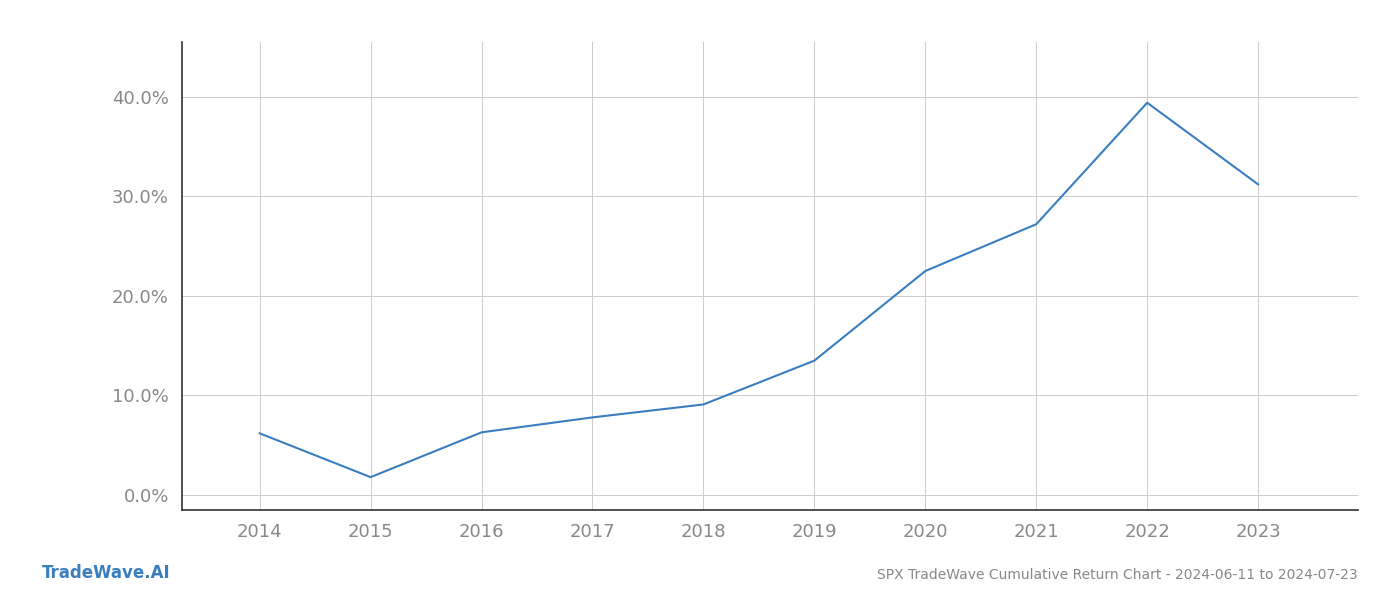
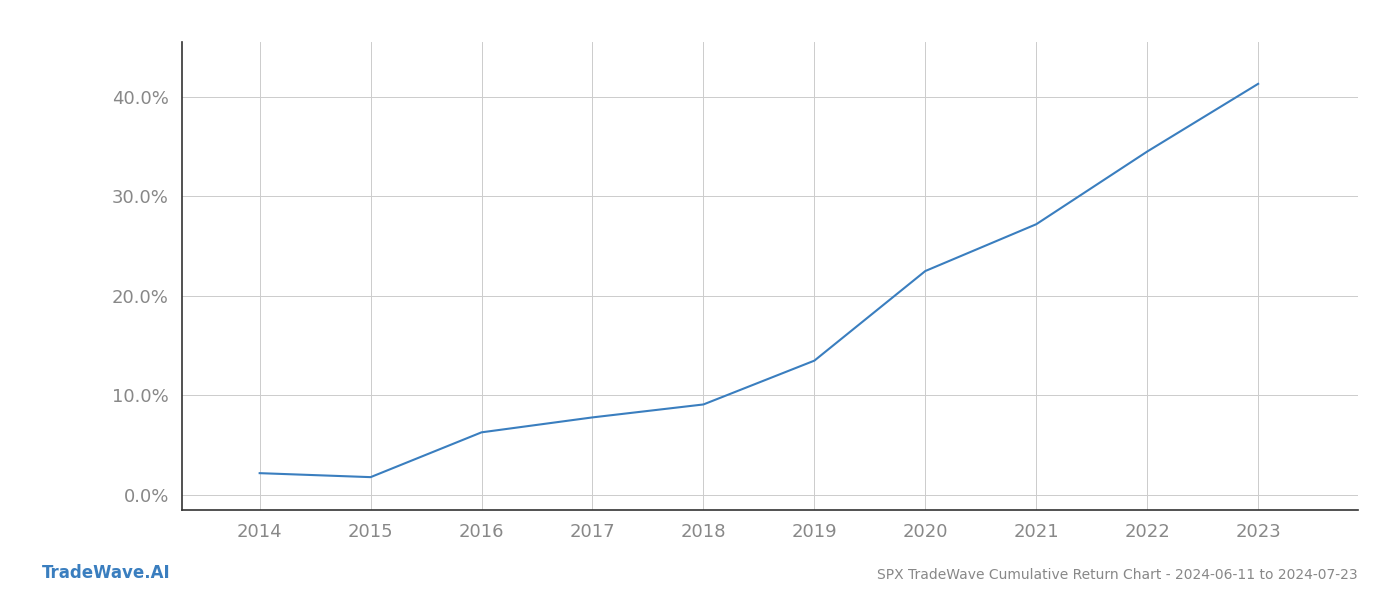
2014: 6.2% -> 2.2%
2022: 39.4% -> 34.5%
2023: 31.2% -> 41.3%
